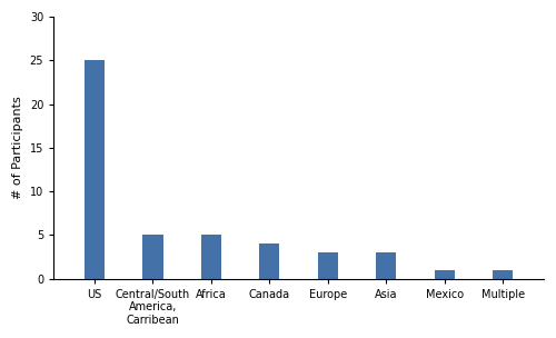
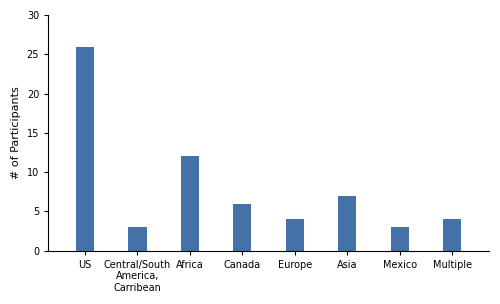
US: 25 -> 26
Central/South America, Carribean: 5 -> 3
Africa: 5 -> 12
Canada: 4 -> 6
Europe: 3 -> 4
Asia: 3 -> 7
Mexico: 1 -> 3
Multiple: 1 -> 4
